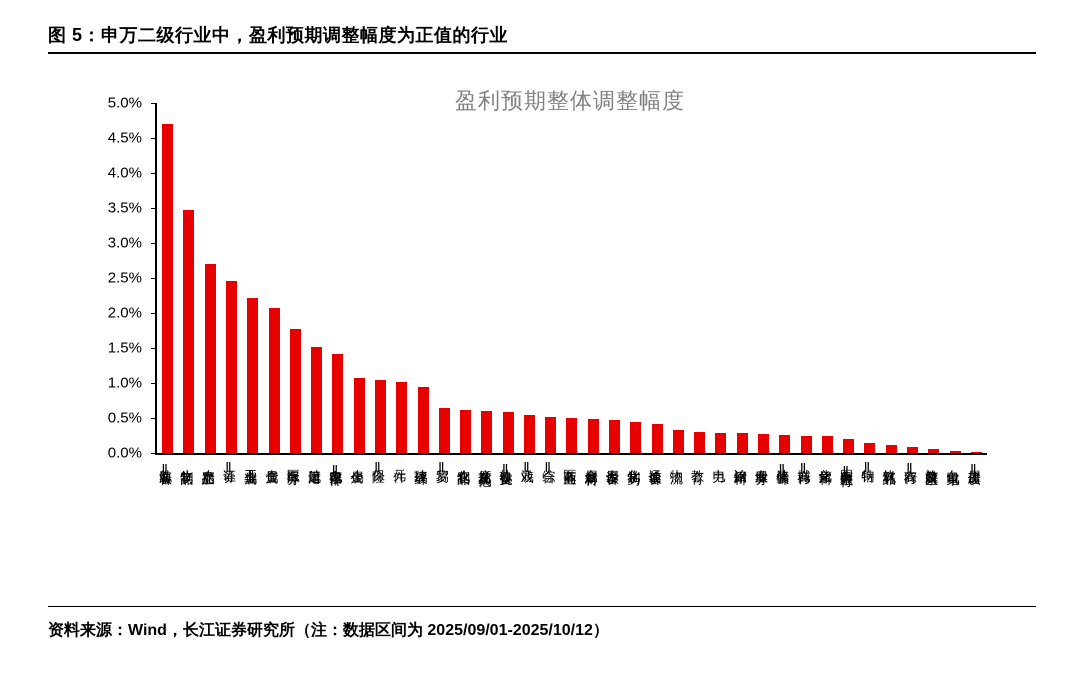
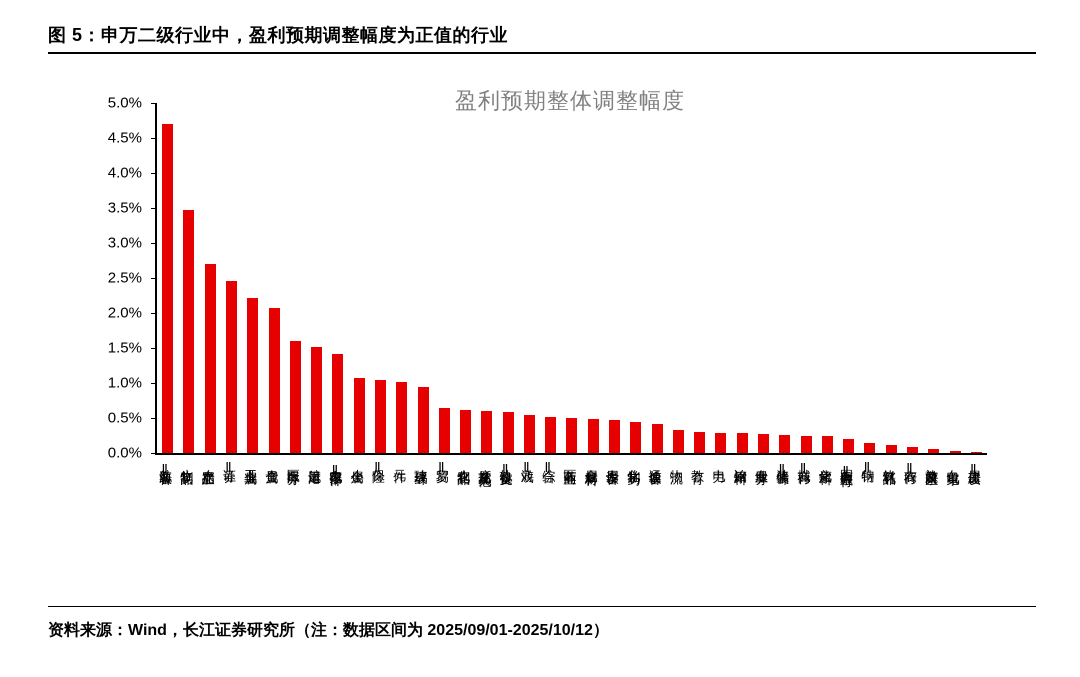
医疗服务: 1.8% -> 1.6%
